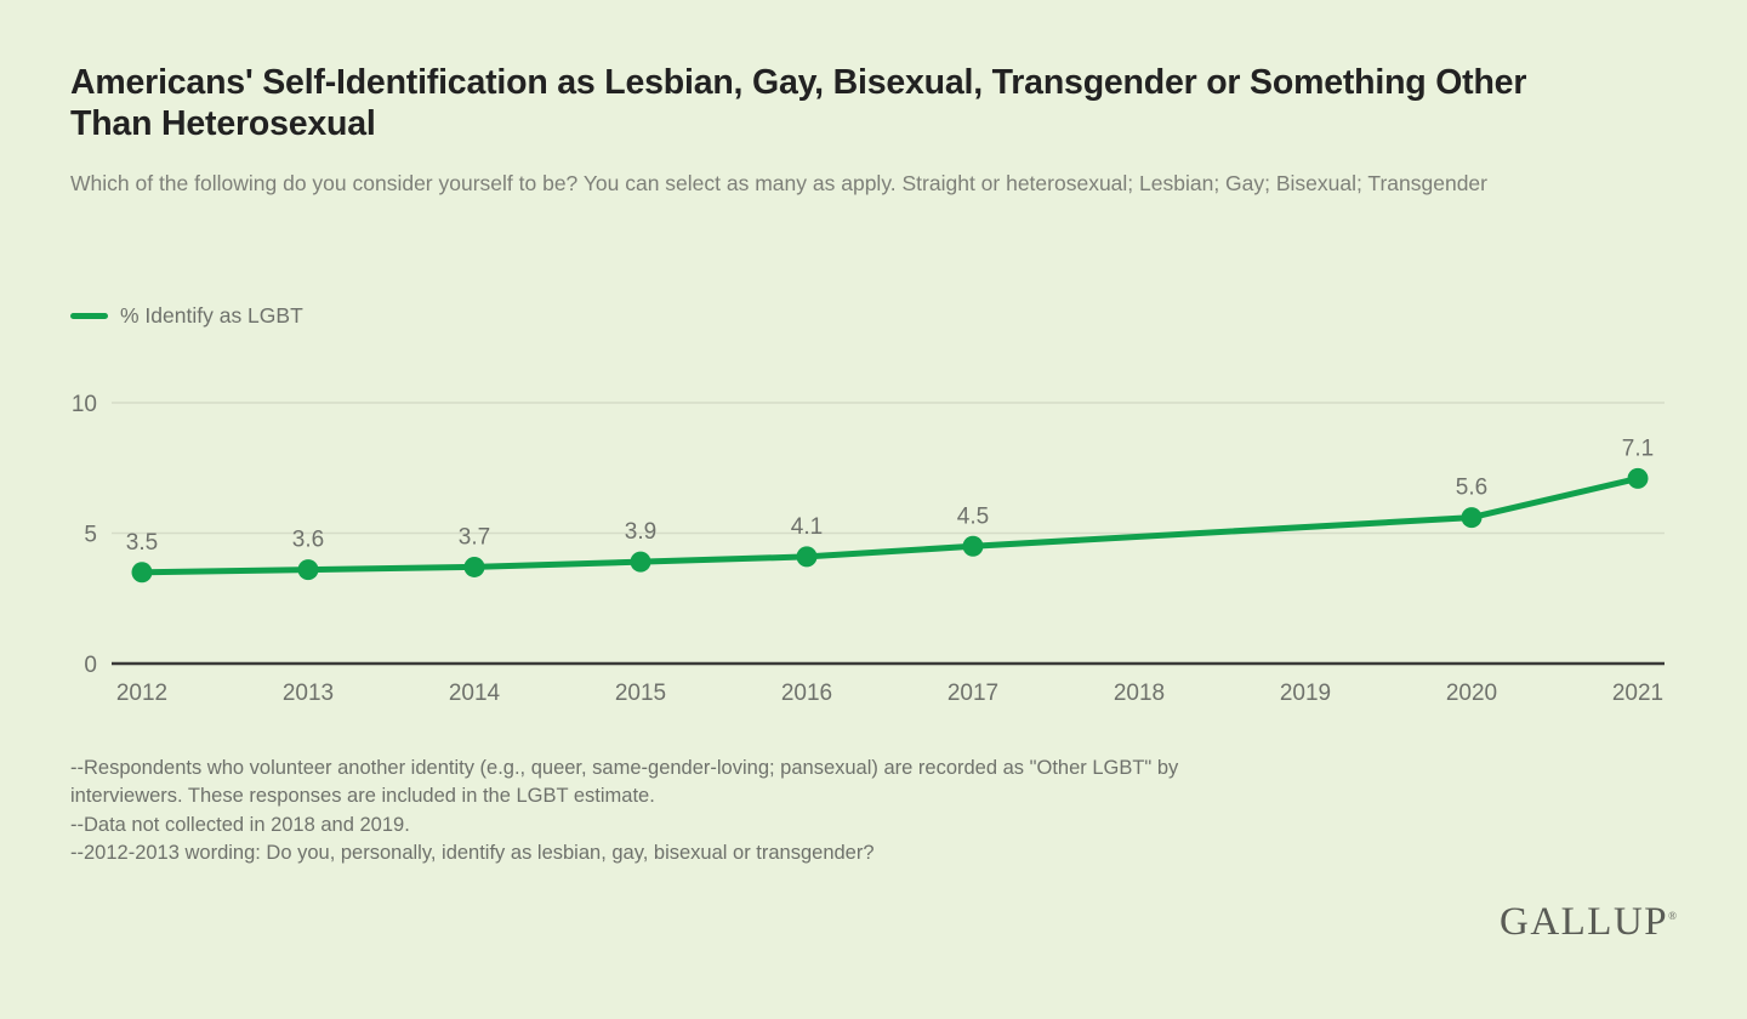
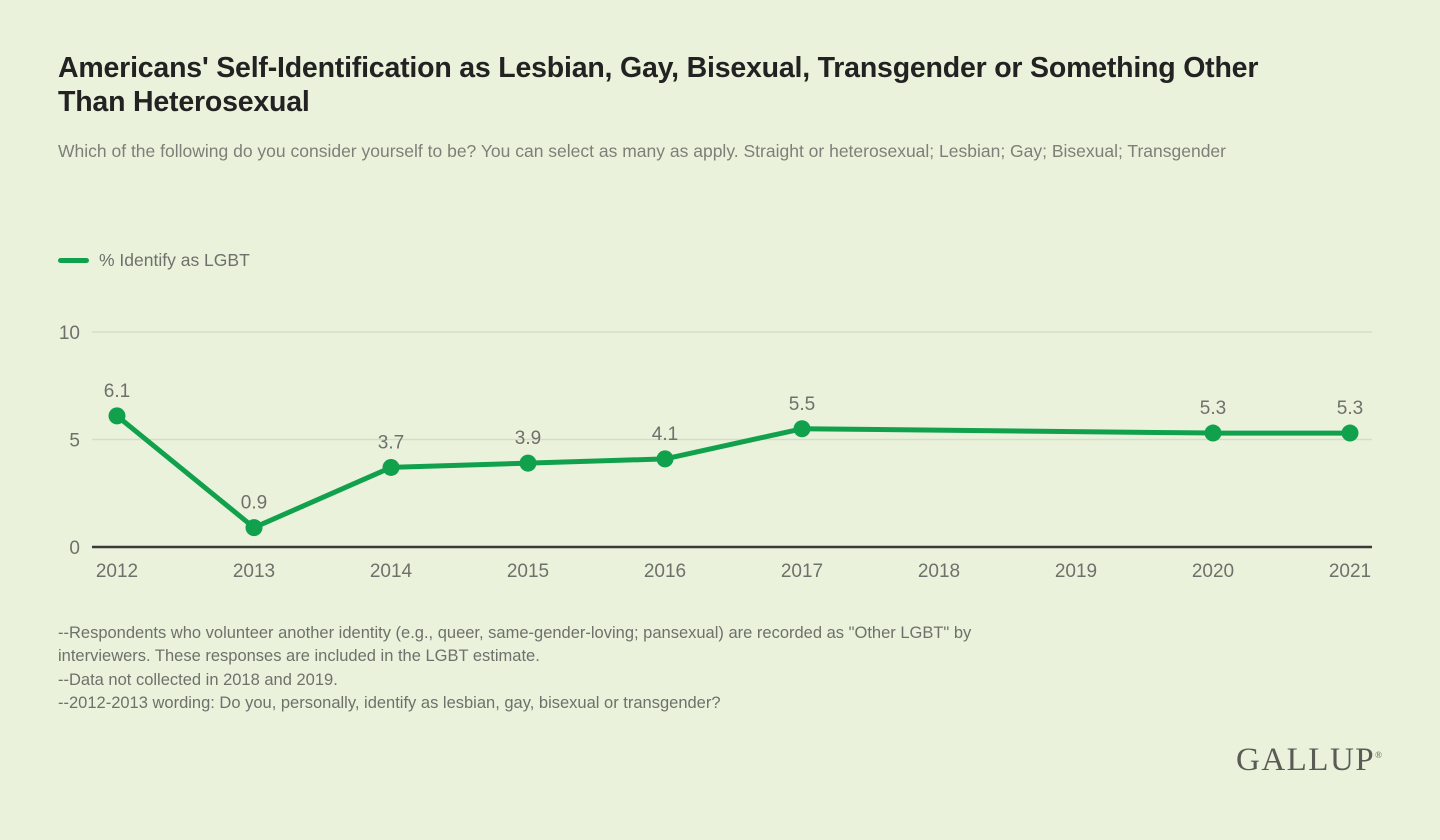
2012: 3.5 -> 6.1
2013: 3.6 -> 0.9
2017: 4.5 -> 5.5
2020: 5.6 -> 5.3
2021: 7.1 -> 5.3
